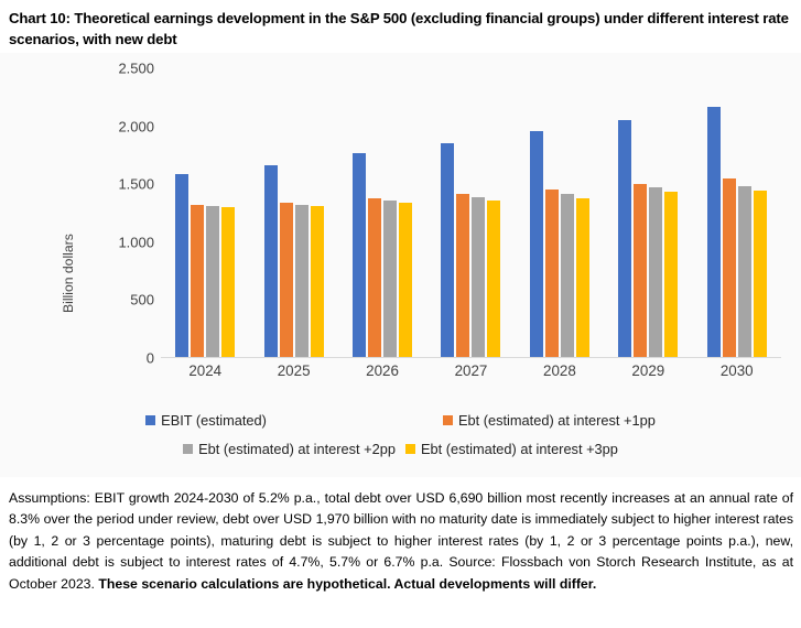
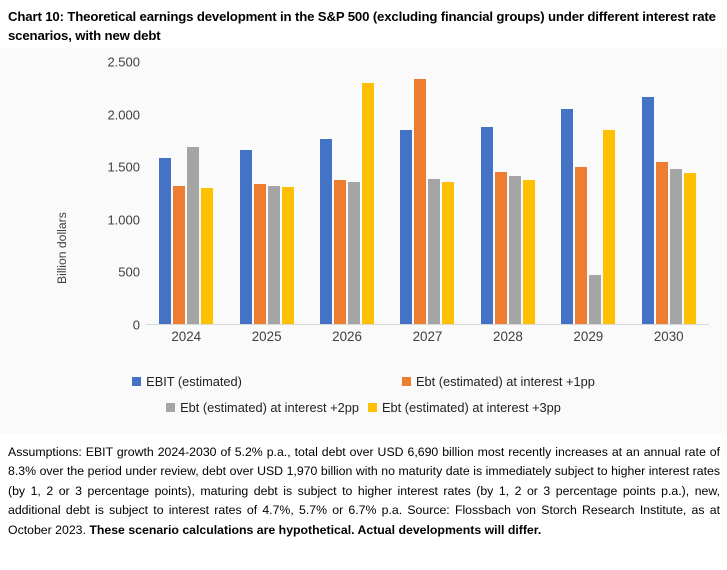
Ebt (estimated) at interest +2pp/2024: 1310 -> 1690
Ebt (estimated) at interest +3pp/2026: 1340 -> 2300
Ebt (estimated) at interest +1pp/2027: 1410 -> 2340
EBIT (estimated)/2028: 1960 -> 1880
Ebt (estimated) at interest +2pp/2029: 1470 -> 480
Ebt (estimated) at interest +3pp/2029: 1430 -> 1850
